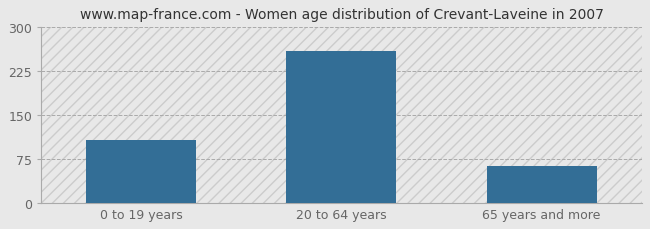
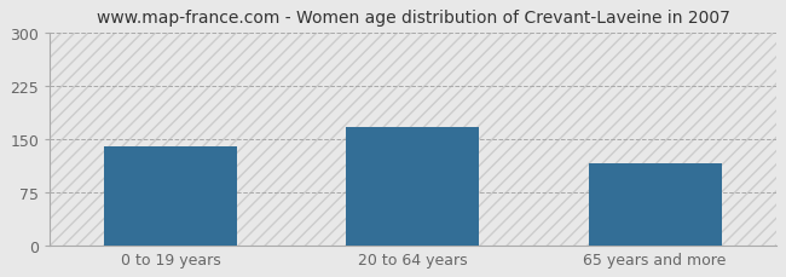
0 to 19 years: 107 -> 140
20 to 64 years: 258 -> 166
65 years and more: 62 -> 116
